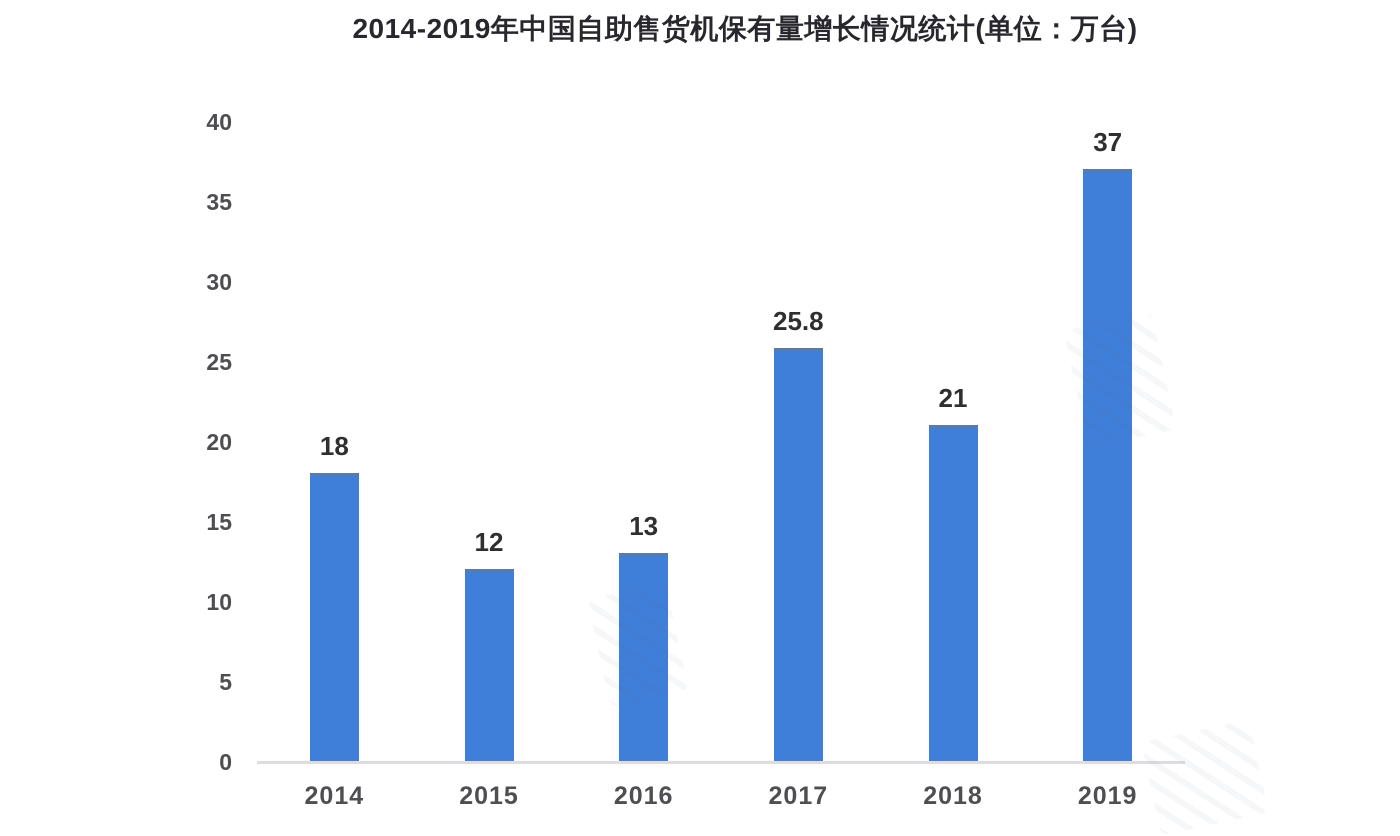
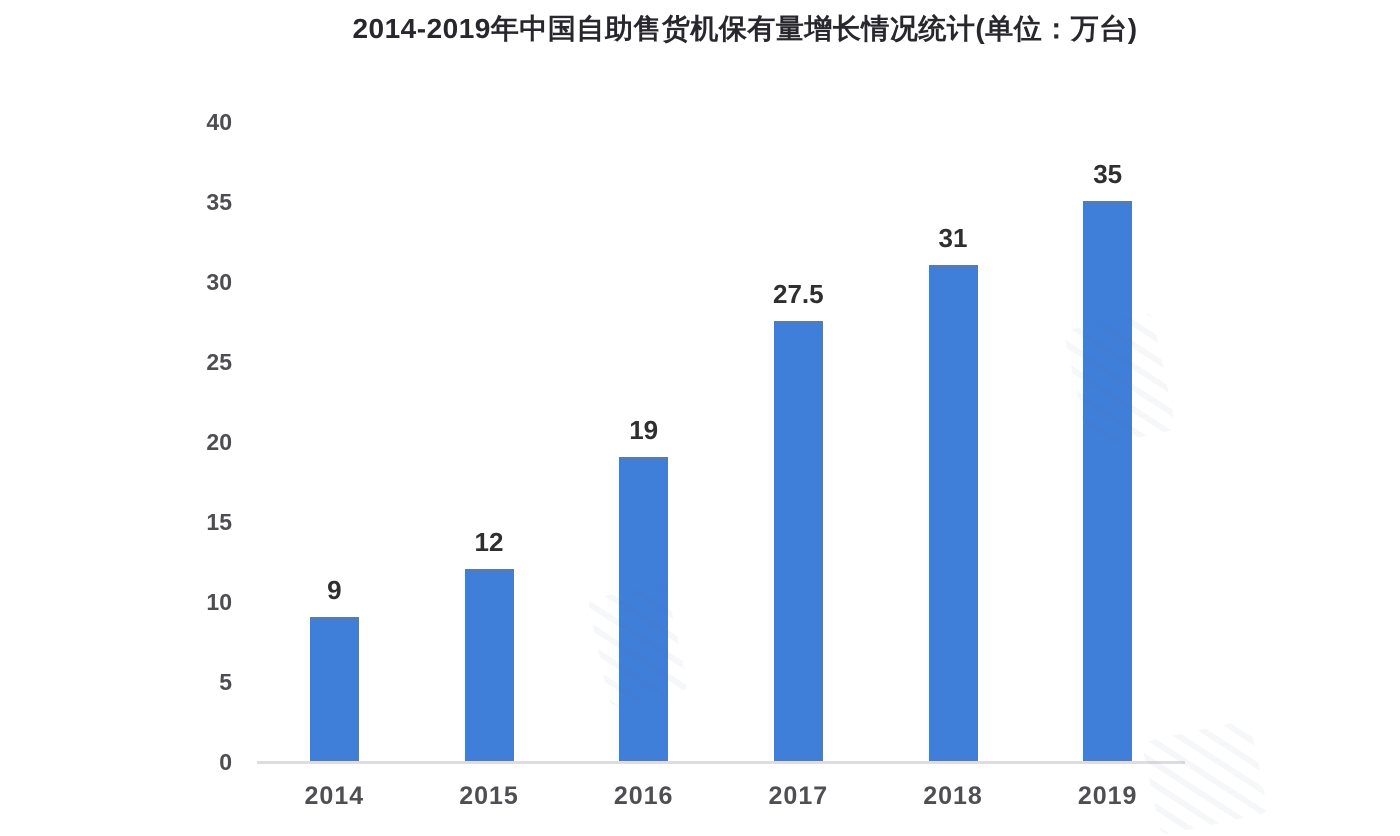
2014: 18 -> 9
2016: 13 -> 19
2017: 25.8 -> 27.5
2018: 21 -> 31
2019: 37 -> 35
